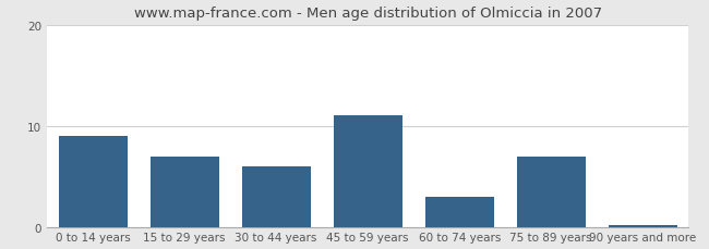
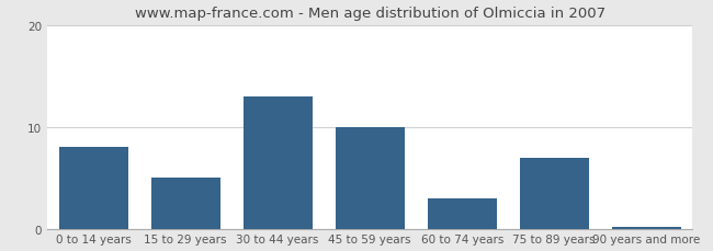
0 to 14 years: 9.0 -> 8.0
15 to 29 years: 7.0 -> 5.0
30 to 44 years: 6.0 -> 13.0
45 to 59 years: 11.0 -> 10.0
